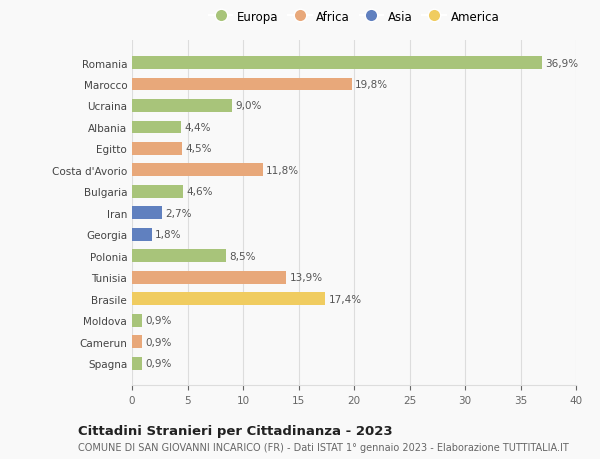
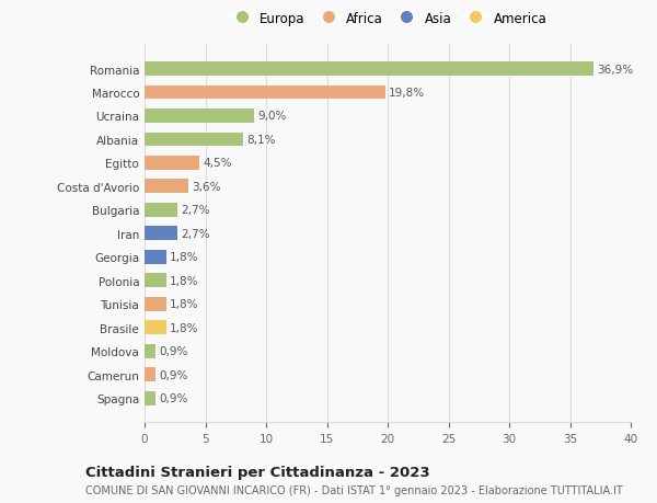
Albania: 4,4% -> 8,1%
Costa d'Avorio: 11,8% -> 3,6%
Bulgaria: 4,6% -> 2,7%
Polonia: 8,5% -> 1,8%
Tunisia: 13,9% -> 1,8%
Brasile: 17,4% -> 1,8%
